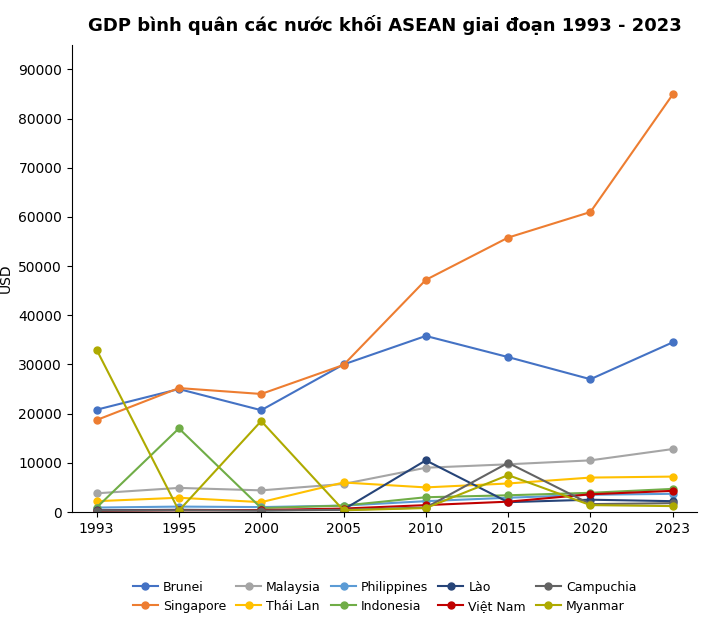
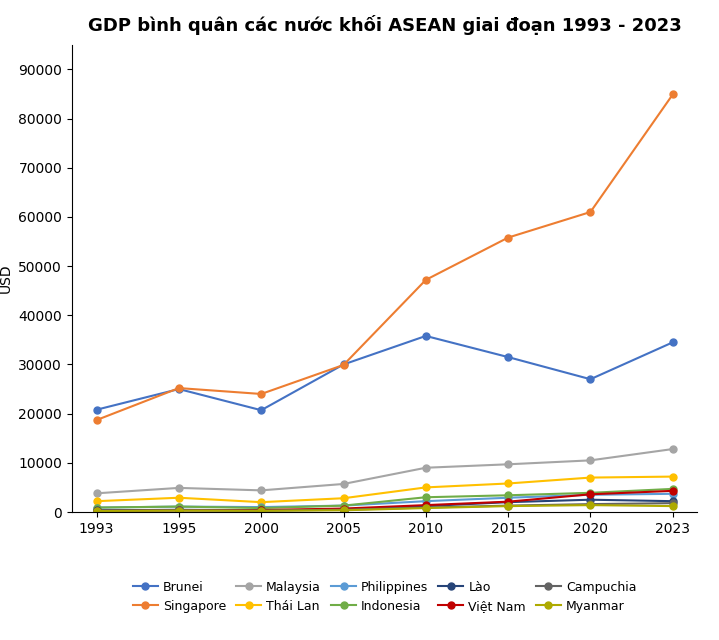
Myanmar/1993: 33000 -> 200
Indonesia/1995: 17000 -> 1100
Myanmar/2000: 18500 -> 200
Thái Lan/2005: 6000 -> 2800
Lào/2010: 10500 -> 1200
Campuchia/2015: 10000 -> 1300
Myanmar/2015: 7500 -> 1200
